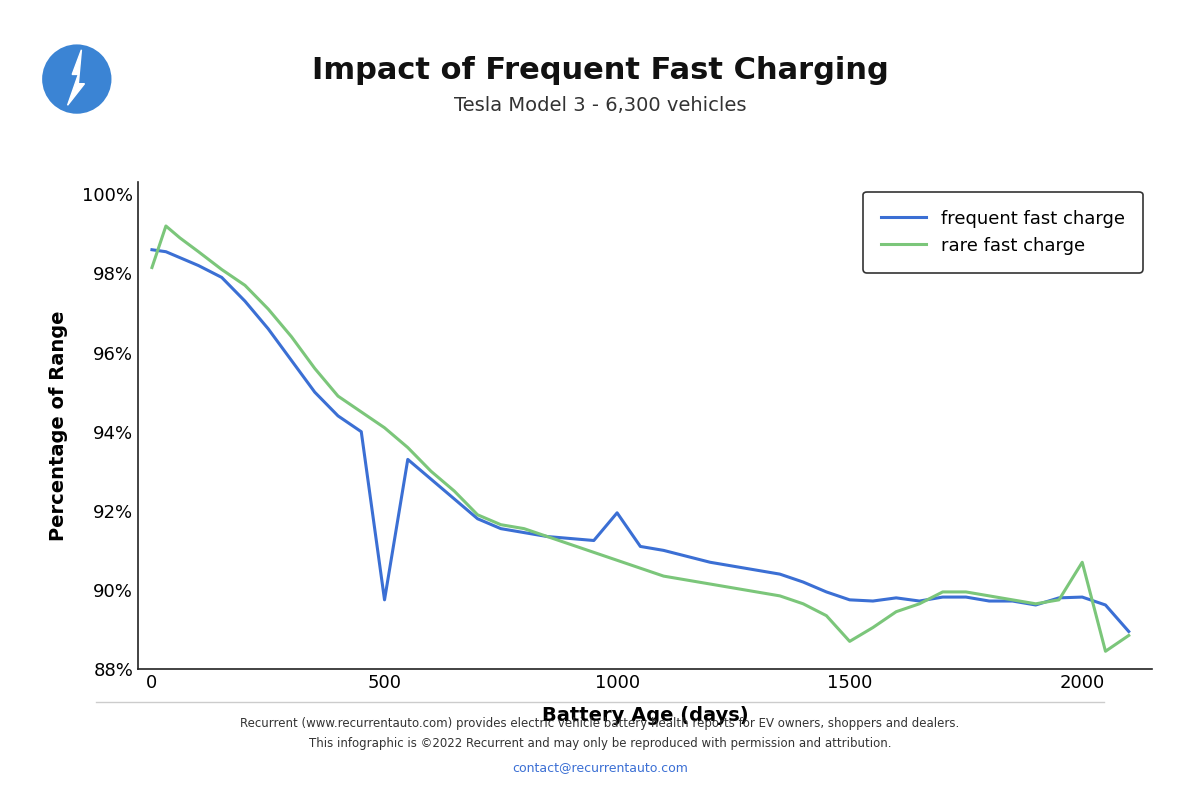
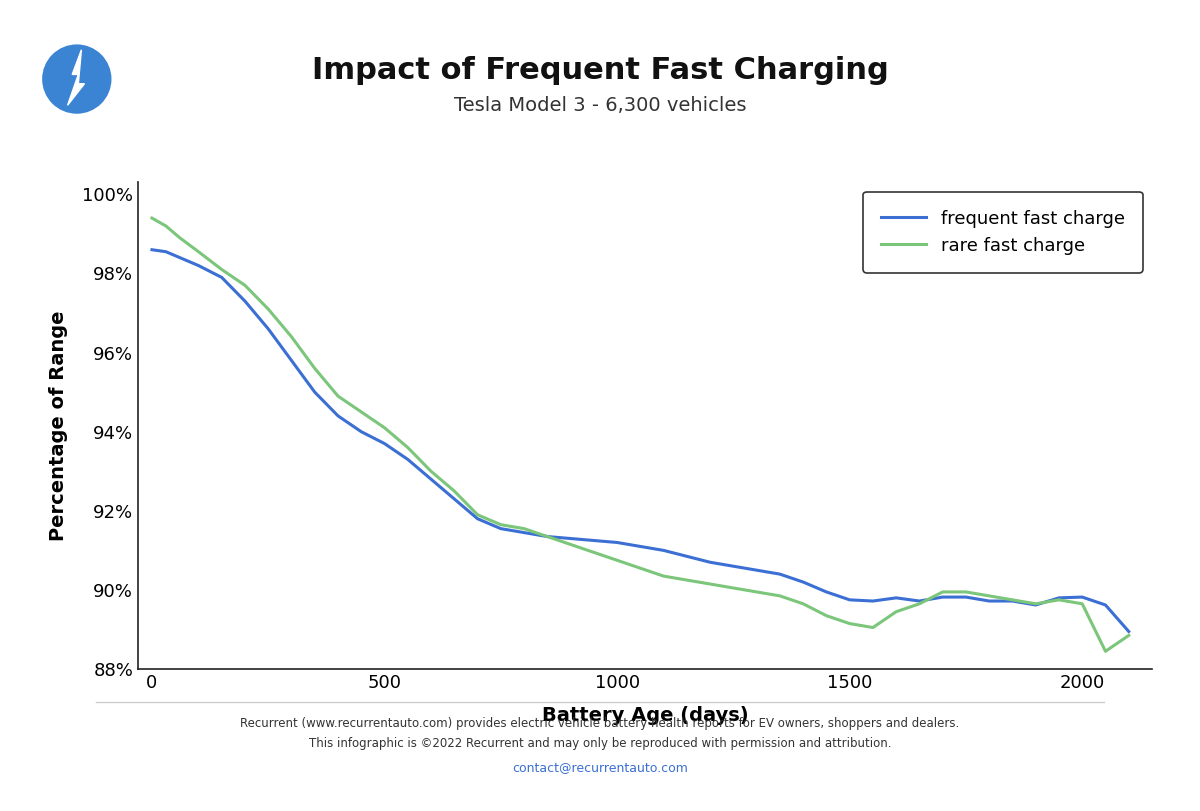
rare fast charge/0: 98.15% -> 99.40%
frequent fast charge/500: 89.75% -> 93.70%
frequent fast charge/1000: 91.95% -> 91.20%
rare fast charge/1500: 88.70% -> 89.15%
rare fast charge/2000: 90.70% -> 89.65%
